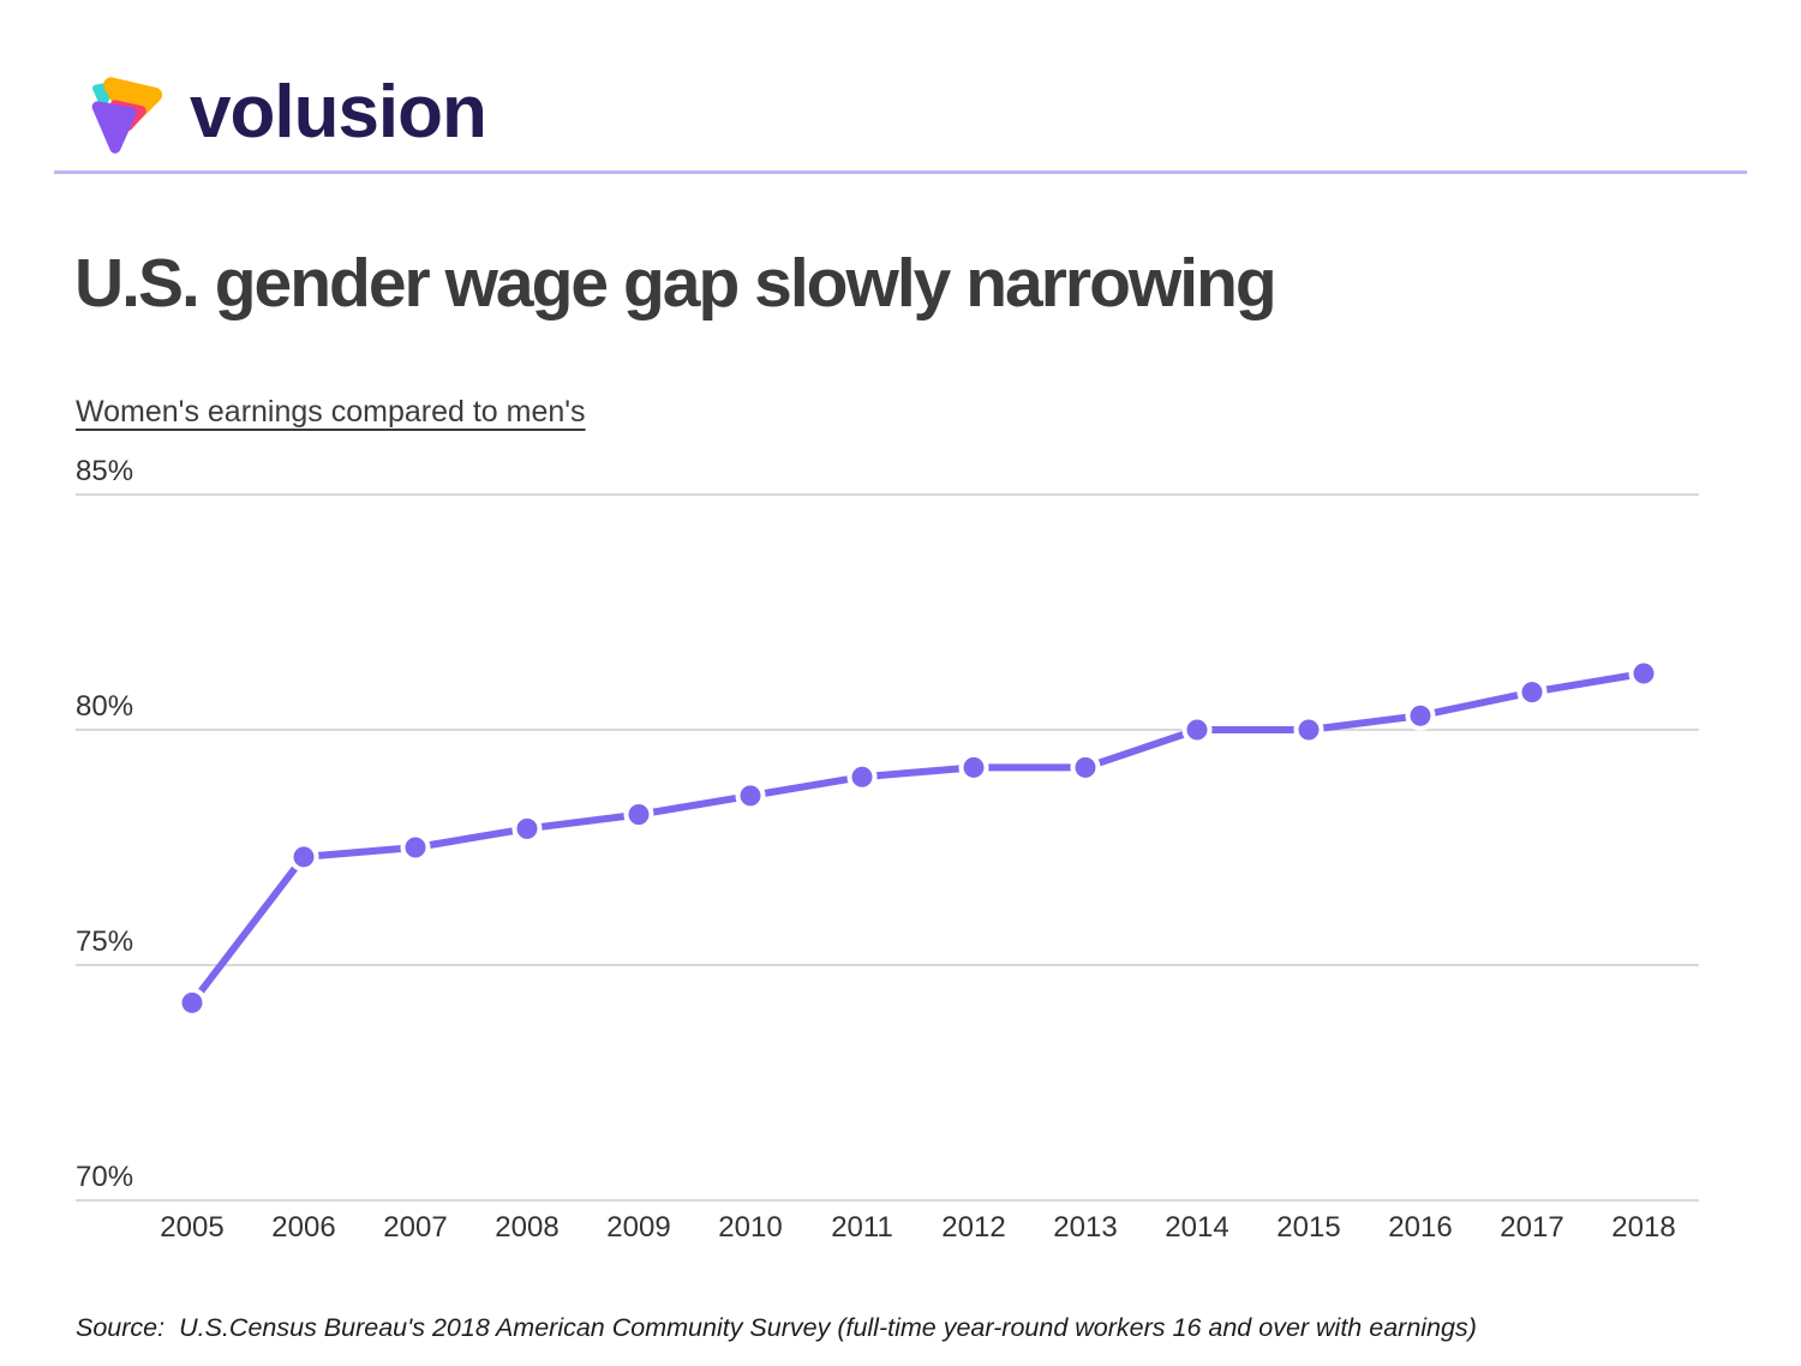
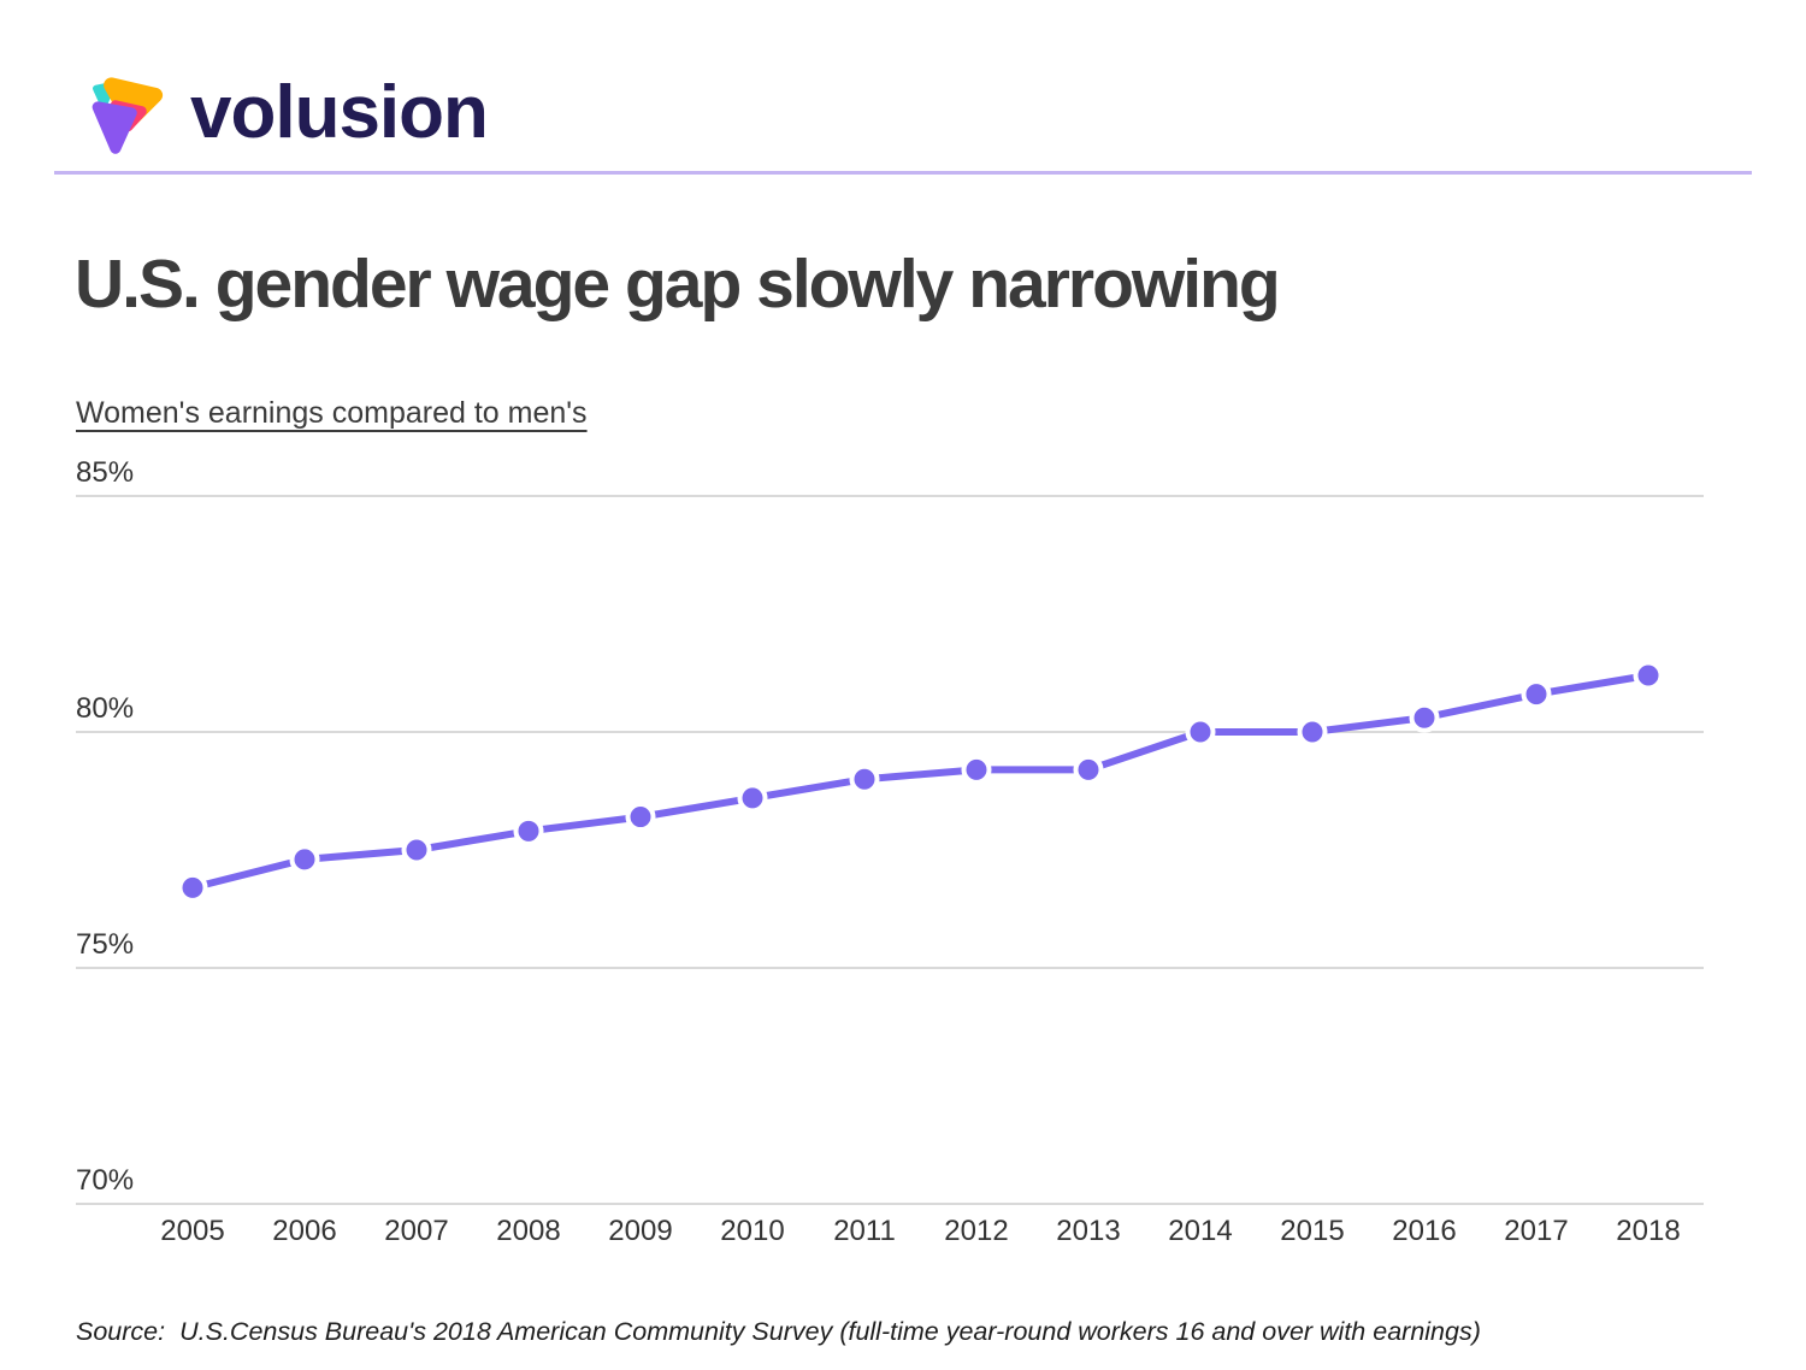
2005: 74.2% -> 76.7%
